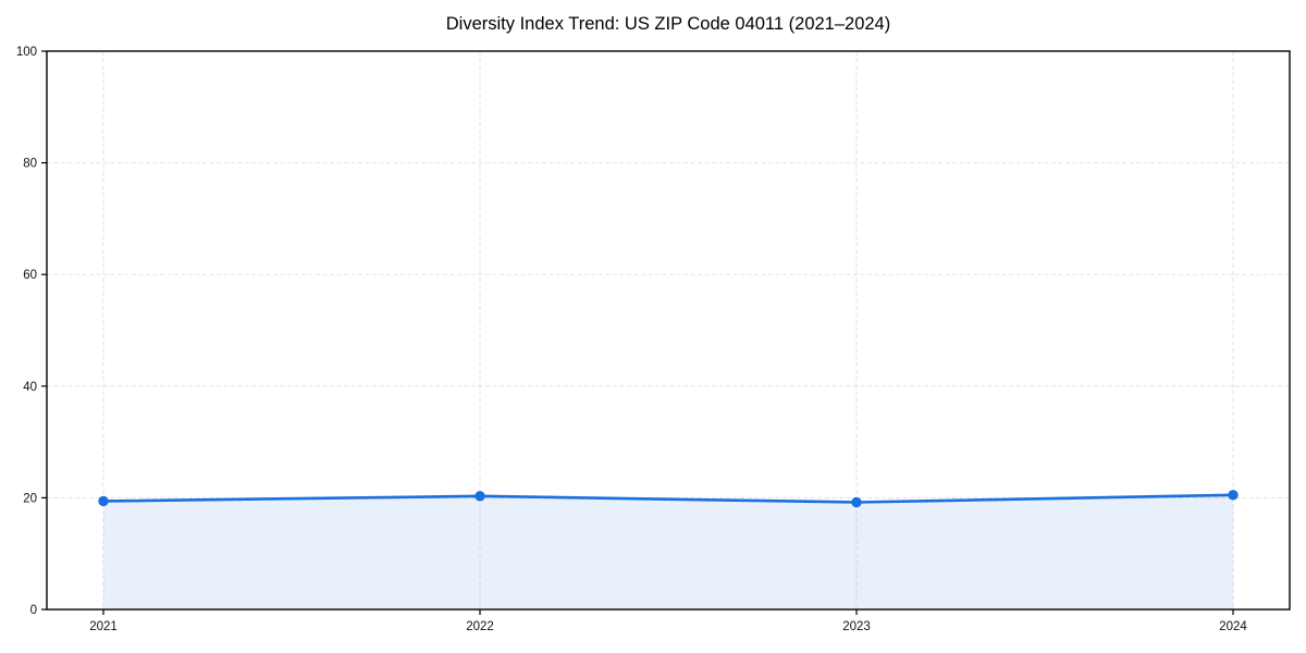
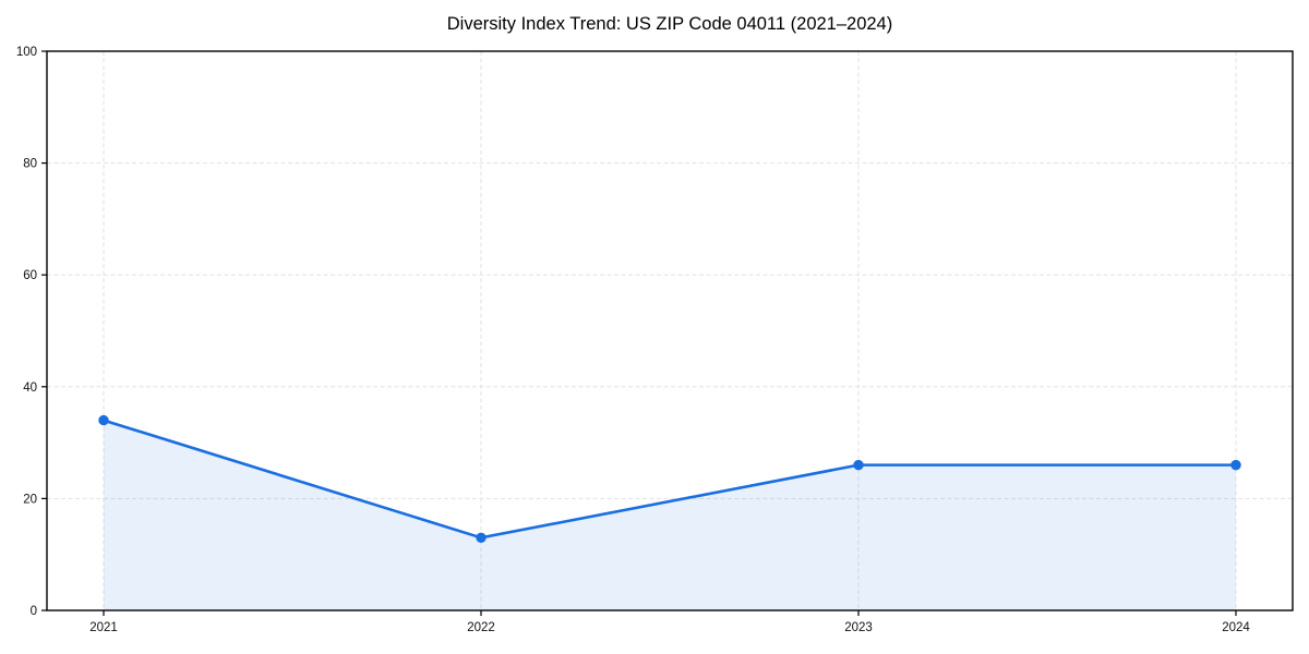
2021: 19 -> 34
2022: 20 -> 13
2023: 19 -> 26
2024: 20 -> 26
